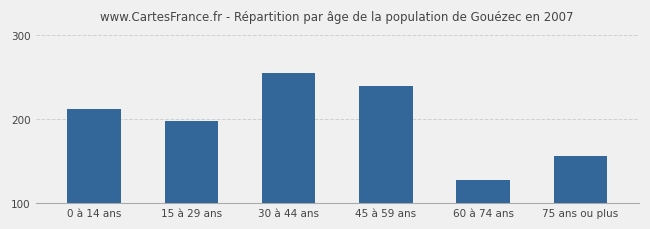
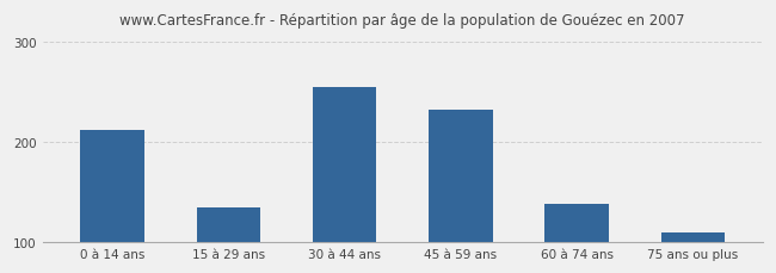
15 à 29 ans: 198 -> 135
45 à 59 ans: 240 -> 232
60 à 74 ans: 128 -> 138
75 ans ou plus: 156 -> 110
